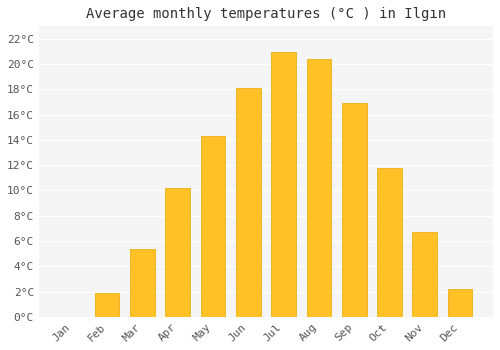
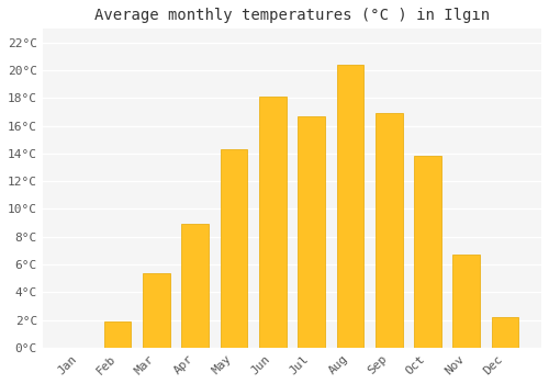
Apr: 10.2°C -> 8.9°C
Jul: 21.0°C -> 16.7°C
Oct: 11.8°C -> 13.8°C
